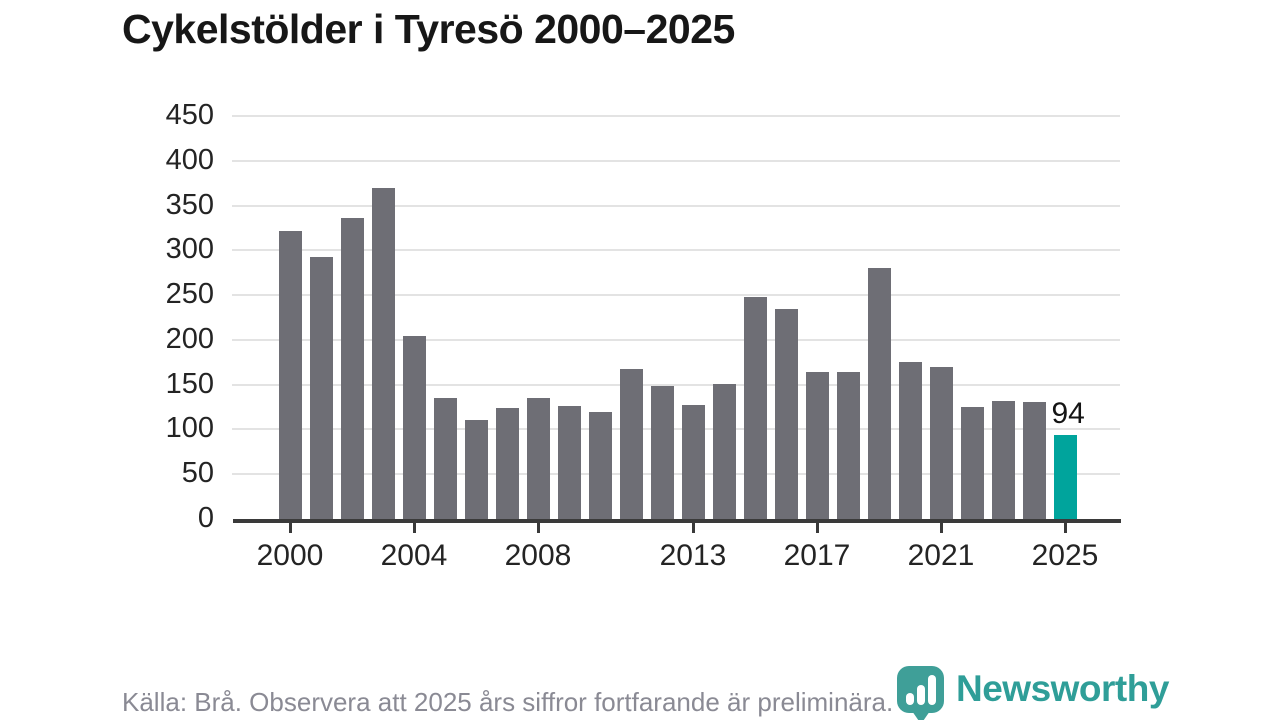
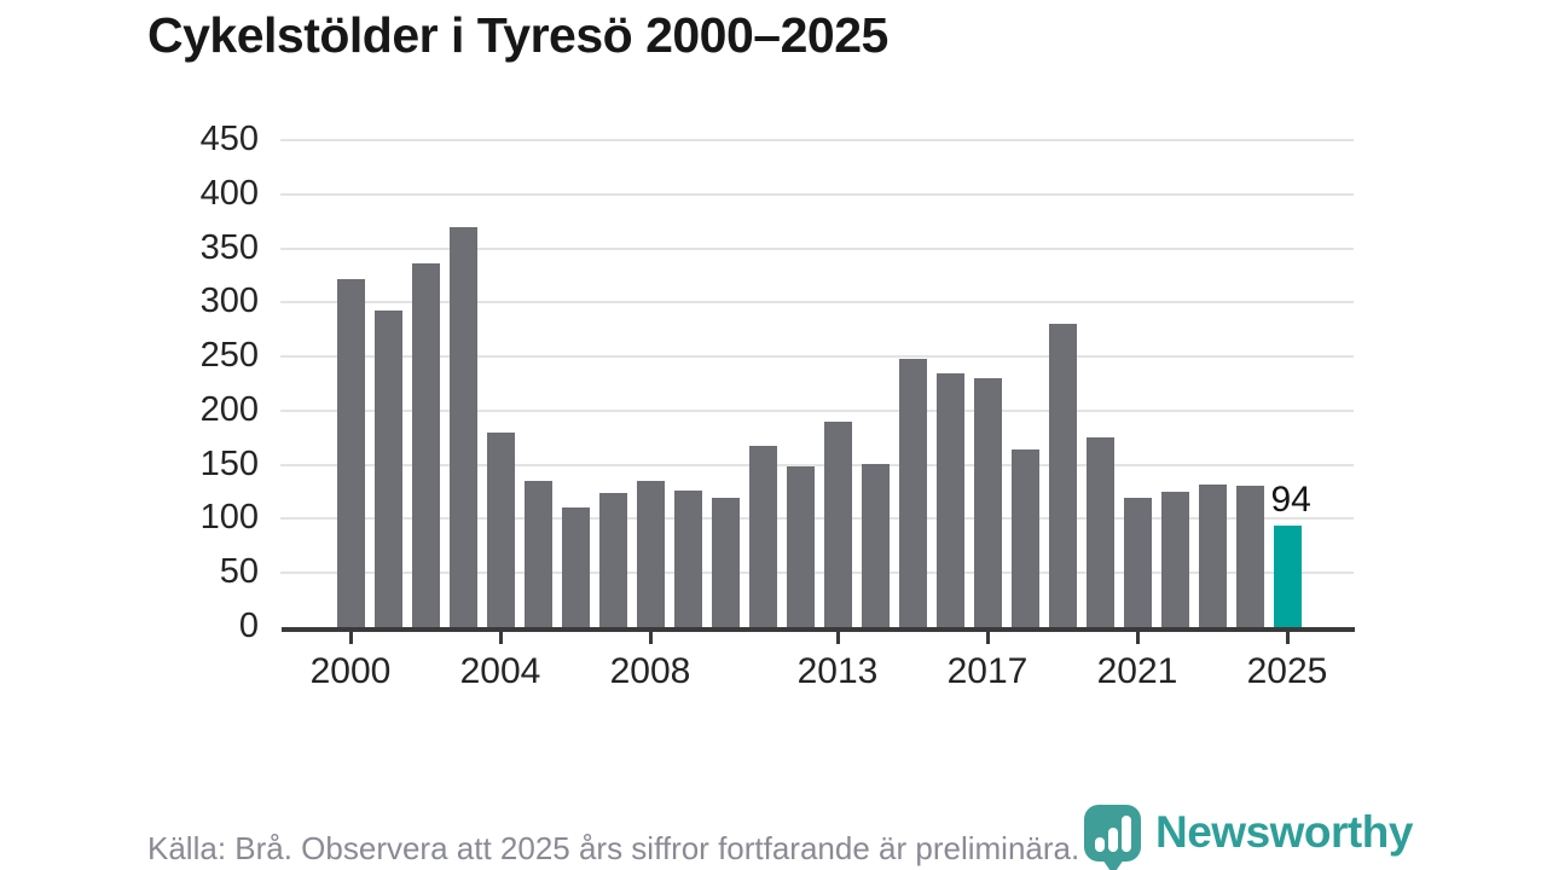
2004: 200 -> 180
2013: 130 -> 190
2017: 160 -> 230
2021: 170 -> 120
